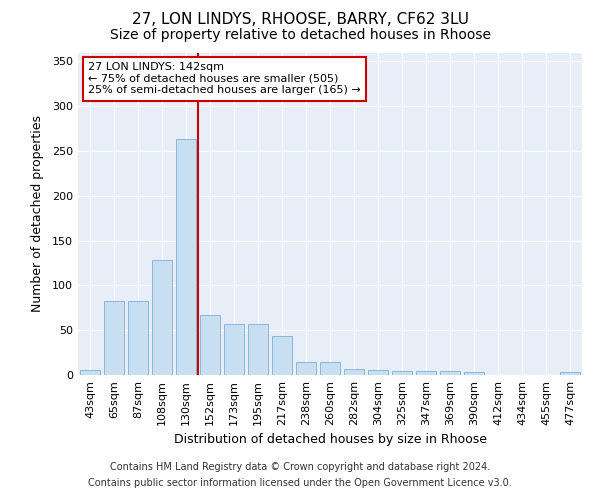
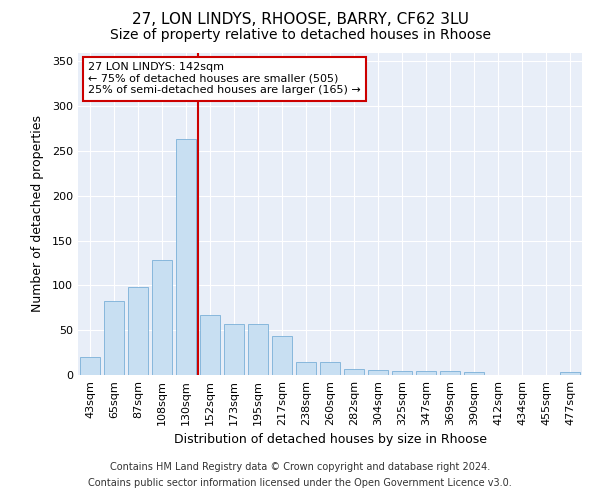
43sqm: 6 -> 20
87sqm: 83 -> 98
